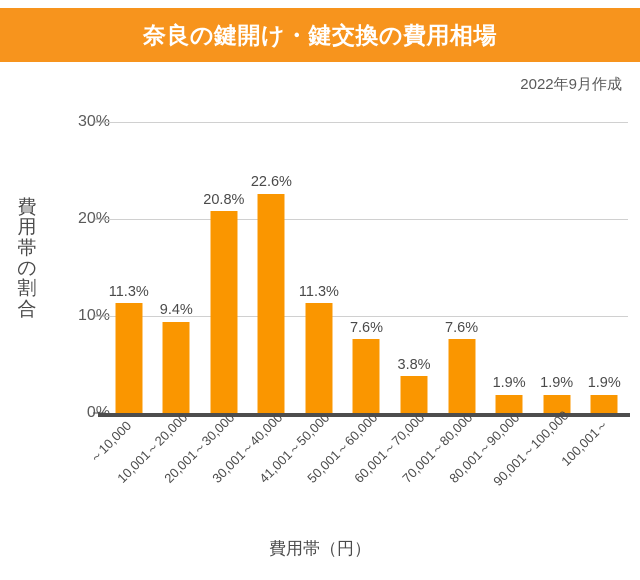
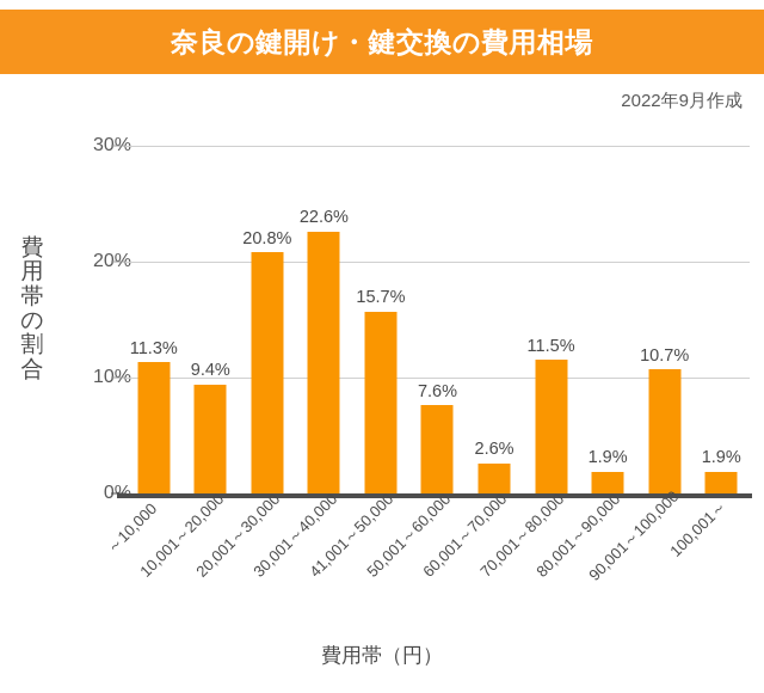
41,001～50,000: 11.3% -> 15.7%
60,001～70,000: 3.8% -> 2.6%
70,001～80,000: 7.6% -> 11.5%
90,001～100,000: 1.9% -> 10.7%
